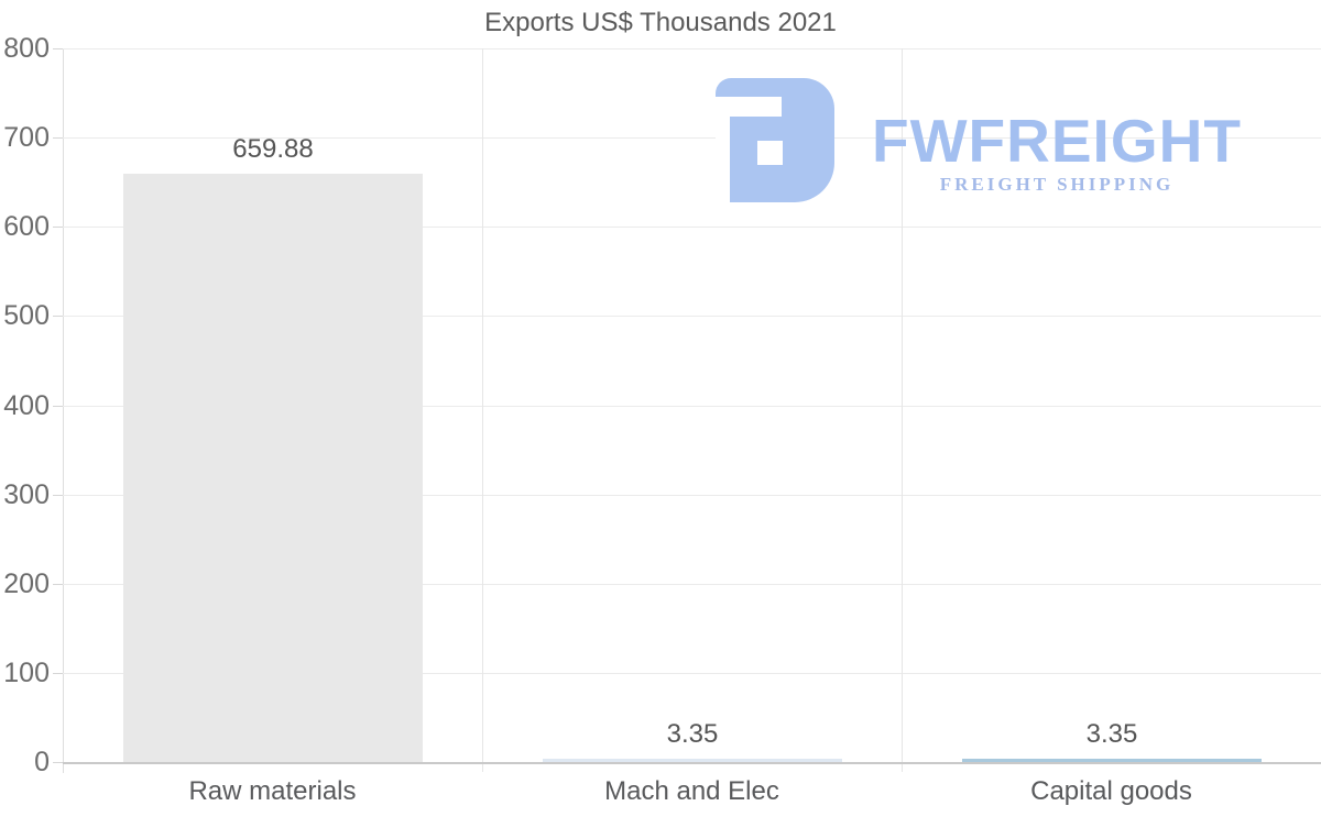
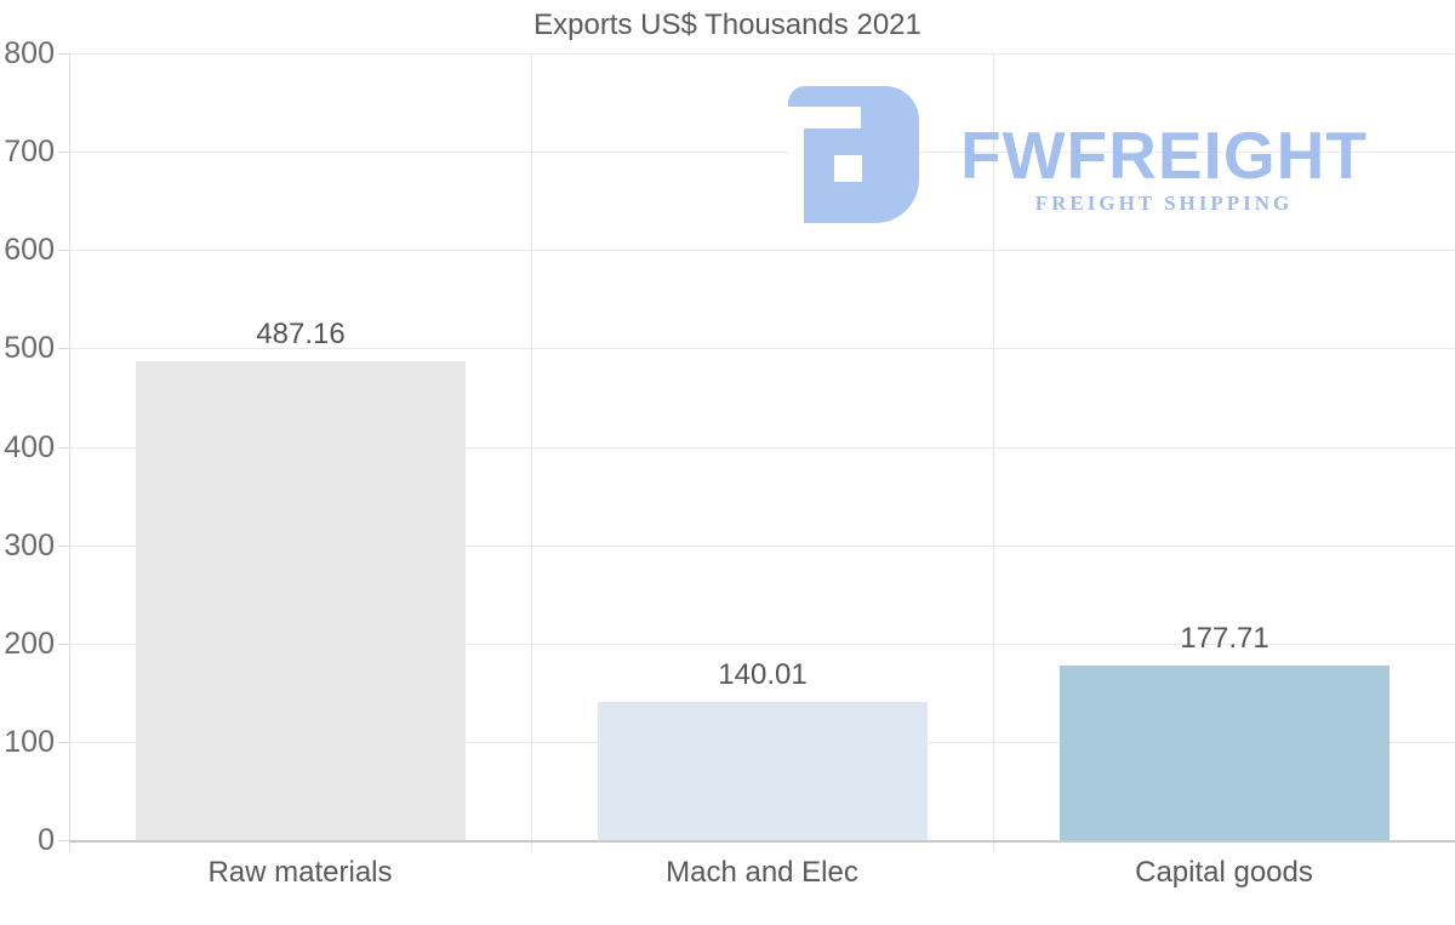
Raw materials: 659.88 -> 487.16
Mach and Elec: 3.35 -> 140.01
Capital goods: 3.35 -> 177.71
